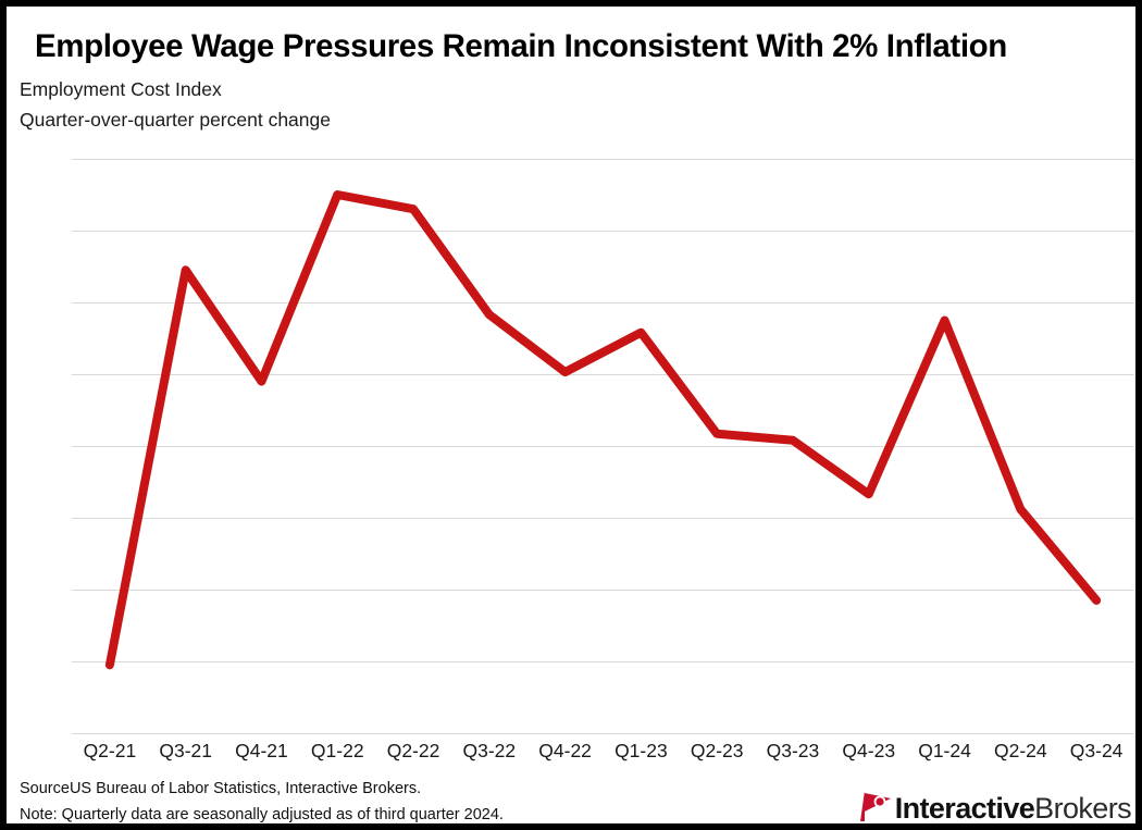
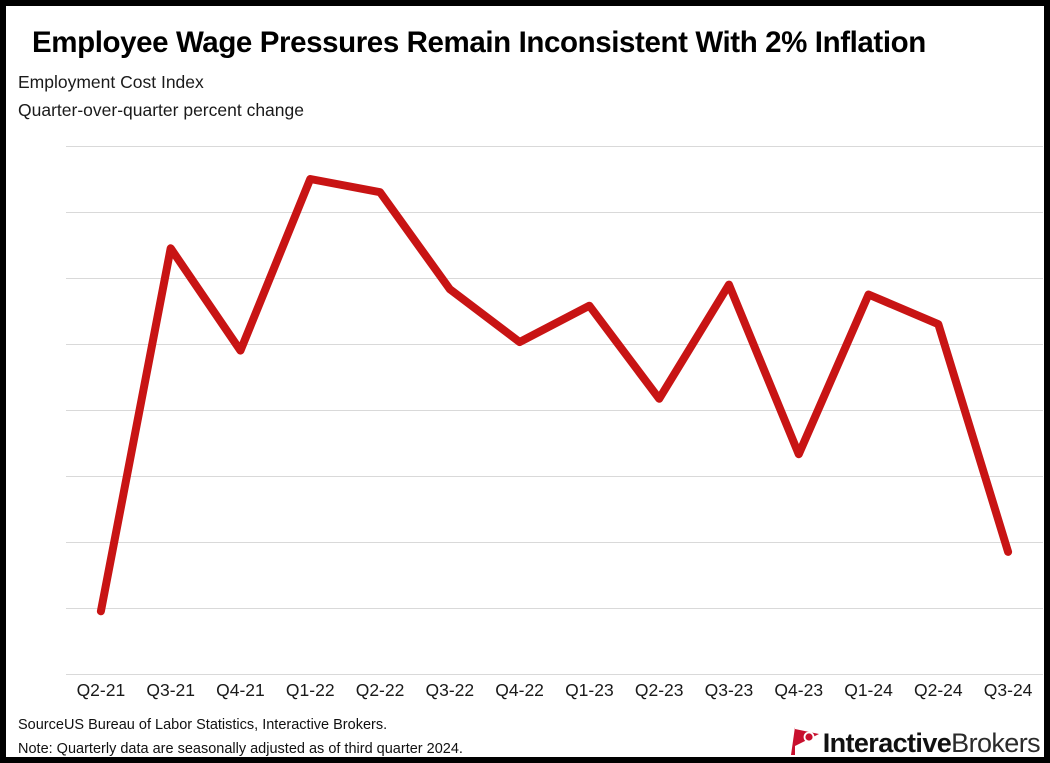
Q3-23: 1.01 -> 1.19
Q2-24: 0.91 -> 1.13
